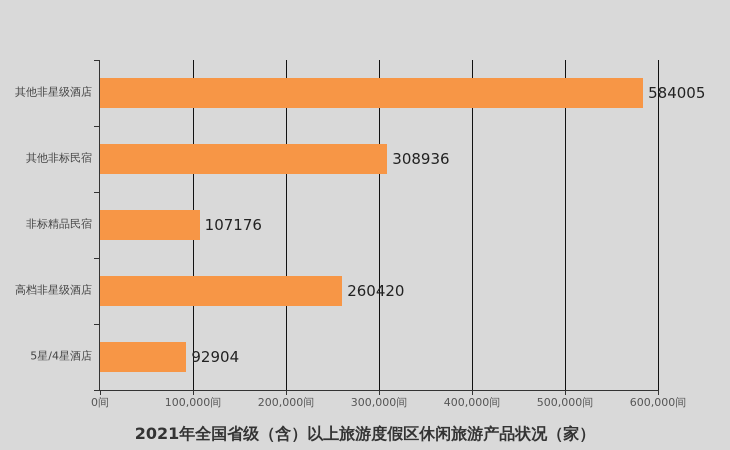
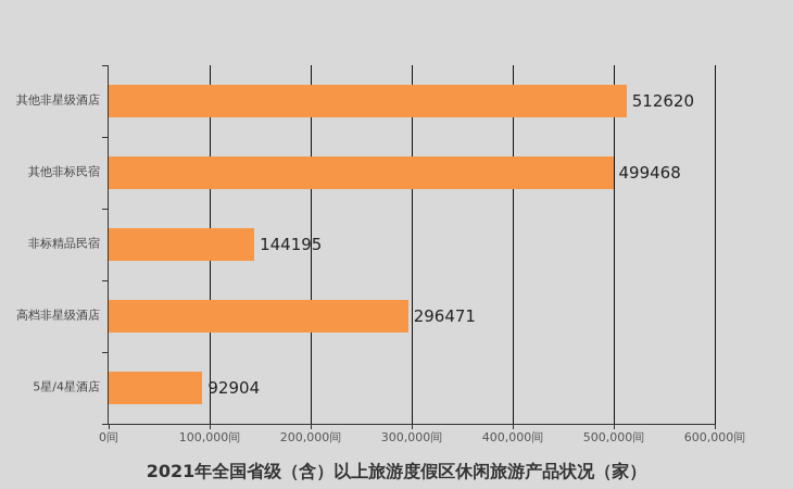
其他非星级酒店: 584005 -> 512620
其他非标民宿: 308936 -> 499468
非标精品民宿: 107176 -> 144195
高档非星级酒店: 260420 -> 296471
